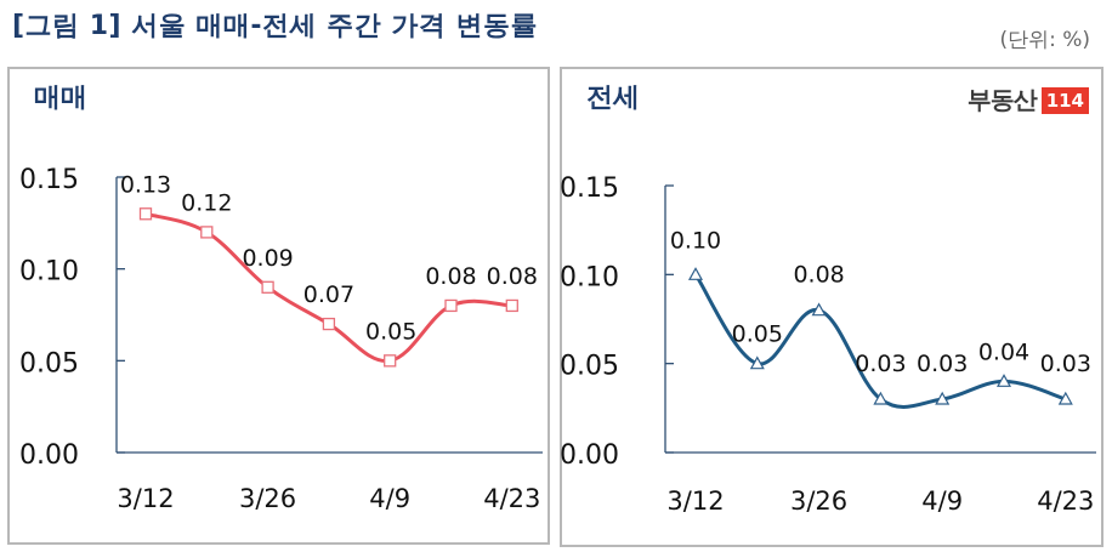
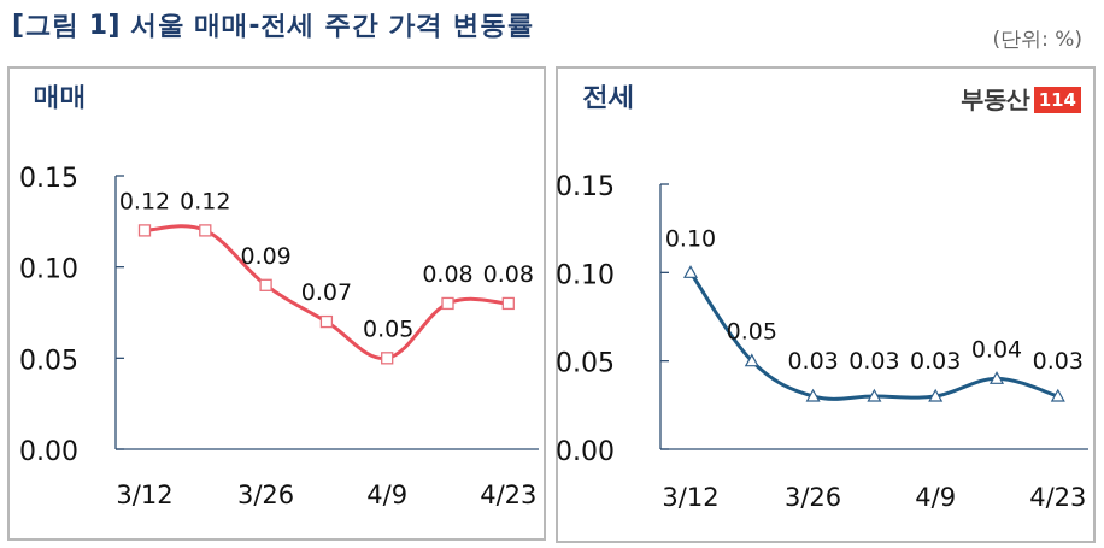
매매/3/12: 0.13 -> 0.12
전세/3/26: 0.08 -> 0.03
